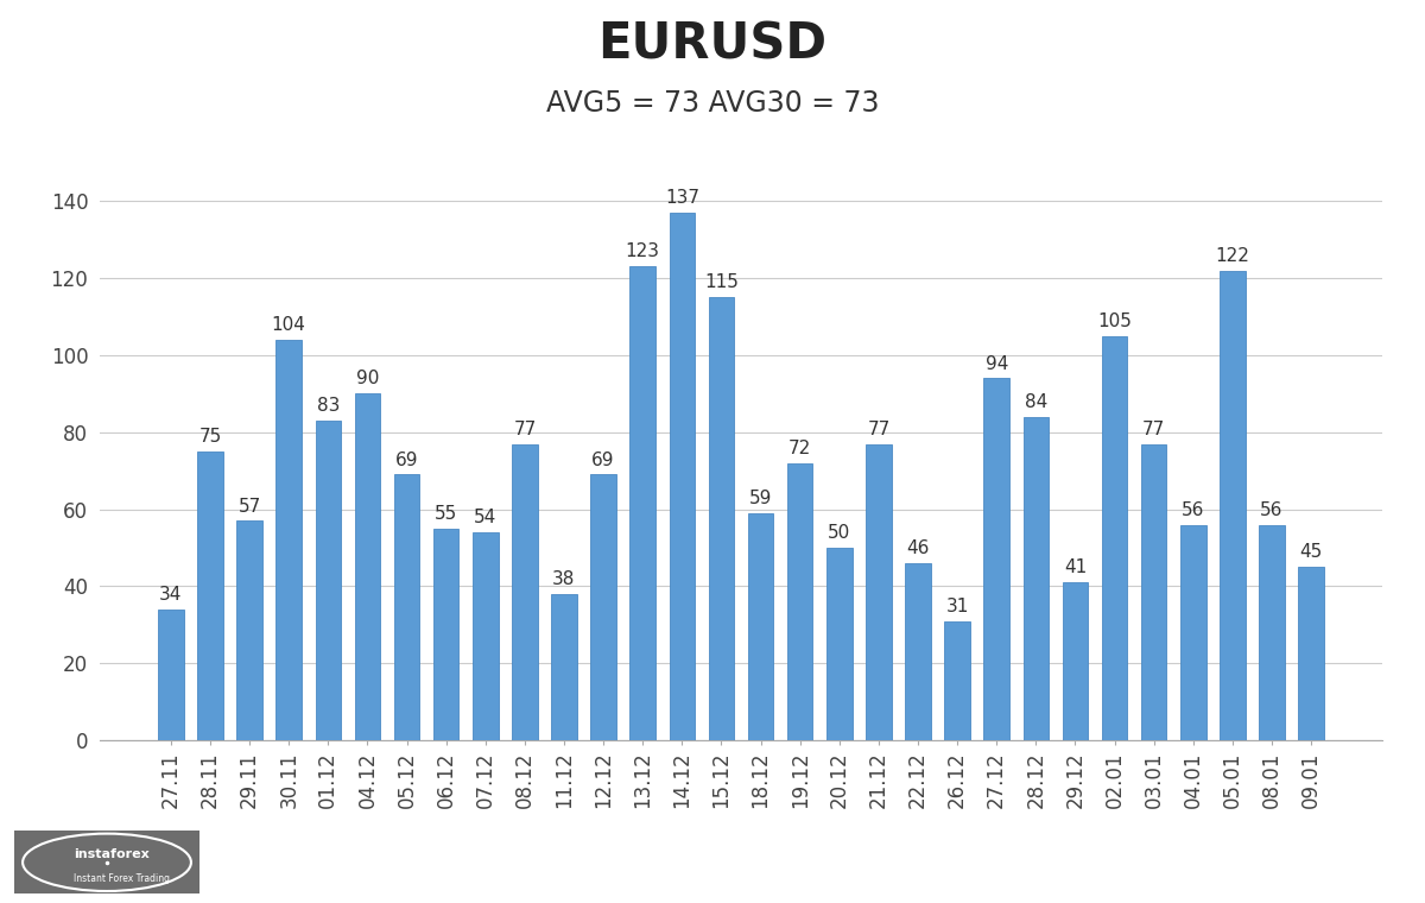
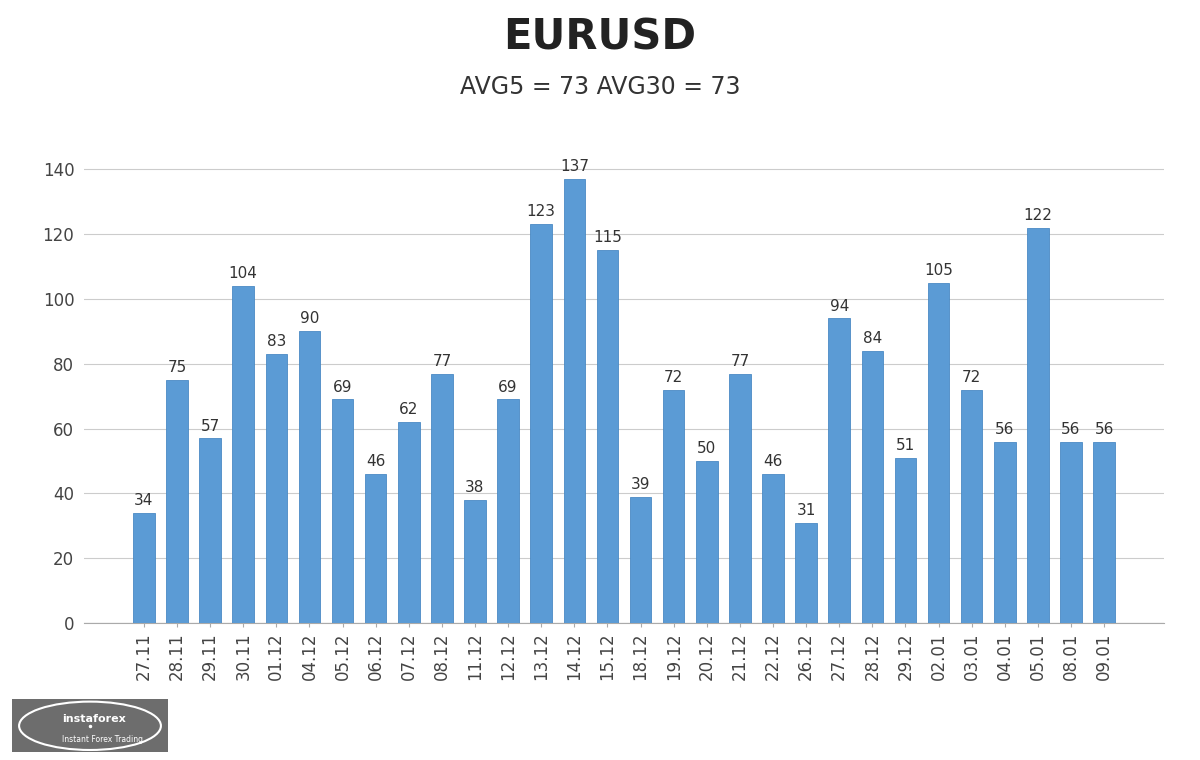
06.12: 55 -> 46
07.12: 54 -> 62
18.12: 59 -> 39
29.12: 41 -> 51
03.01: 77 -> 72
09.01: 45 -> 56
